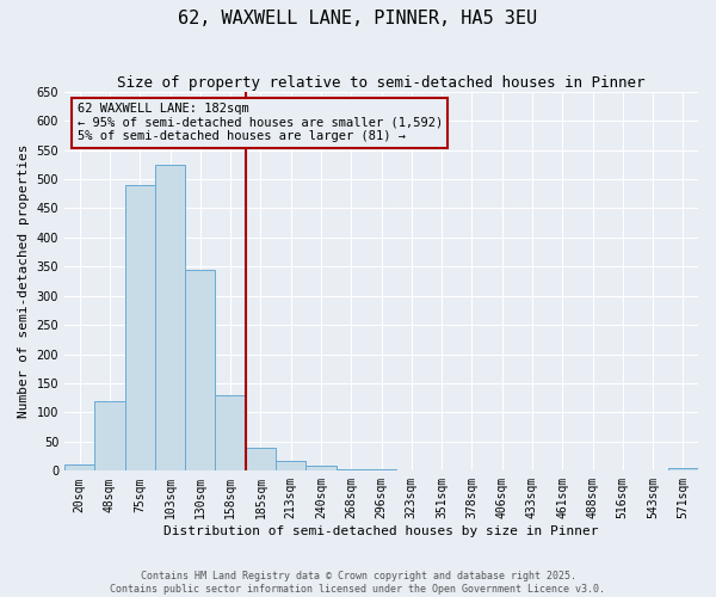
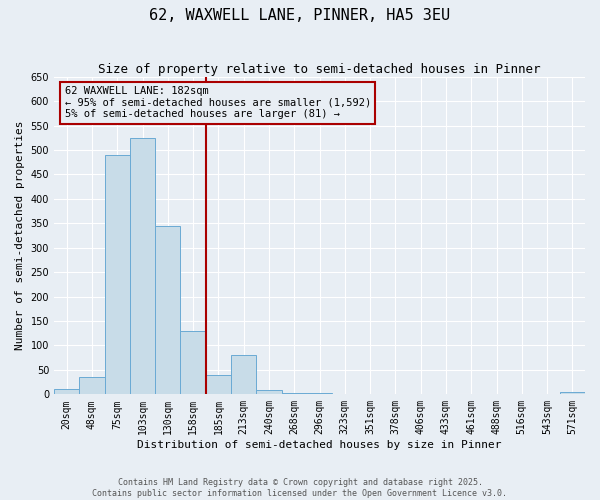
48sqm: 120 -> 35
213sqm: 18 -> 80
